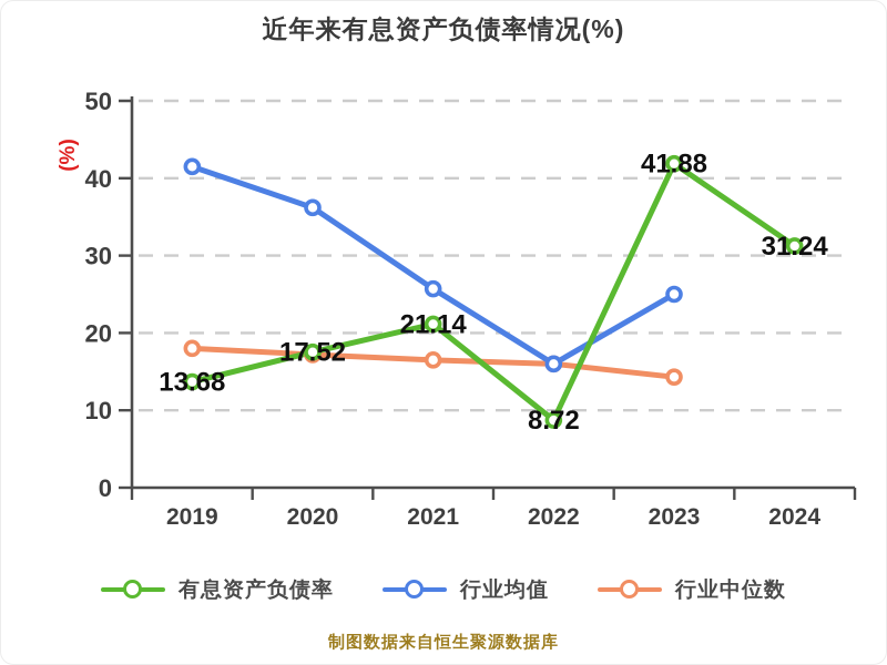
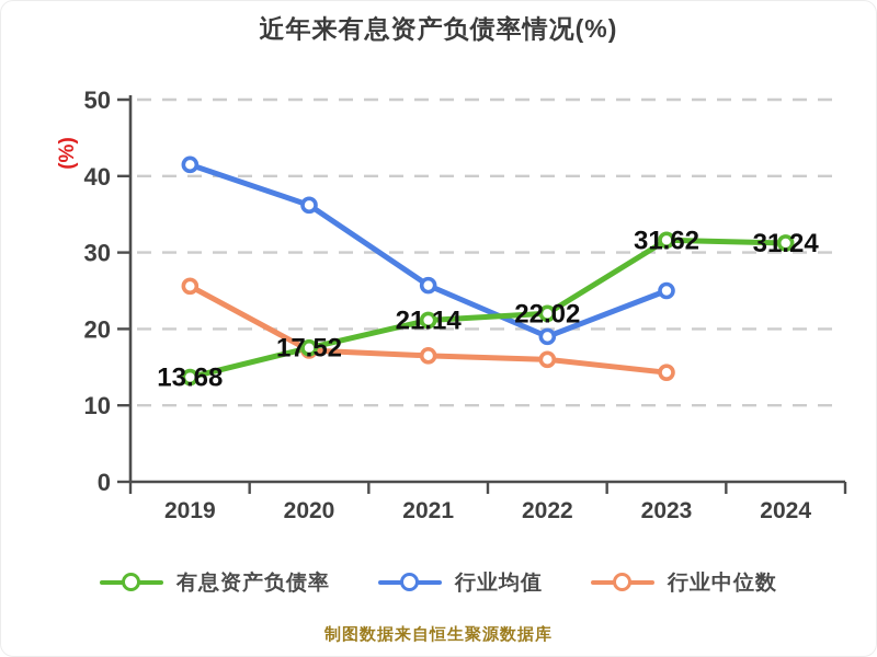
行业中位数/2019: 18 -> 26
有息资产负债率/2022: 8.72 -> 22.02
行业均值/2022: 16 -> 19
有息资产负债率/2023: 41.88 -> 31.62
